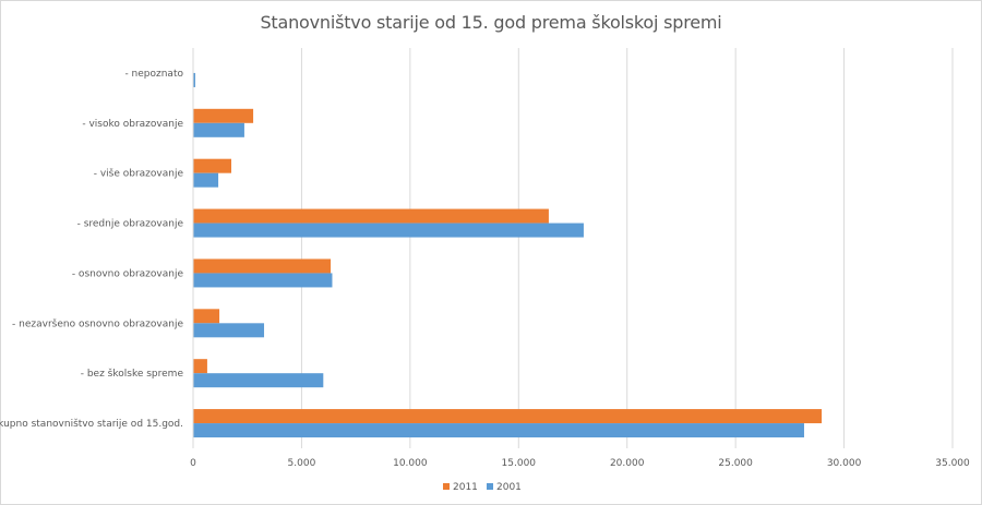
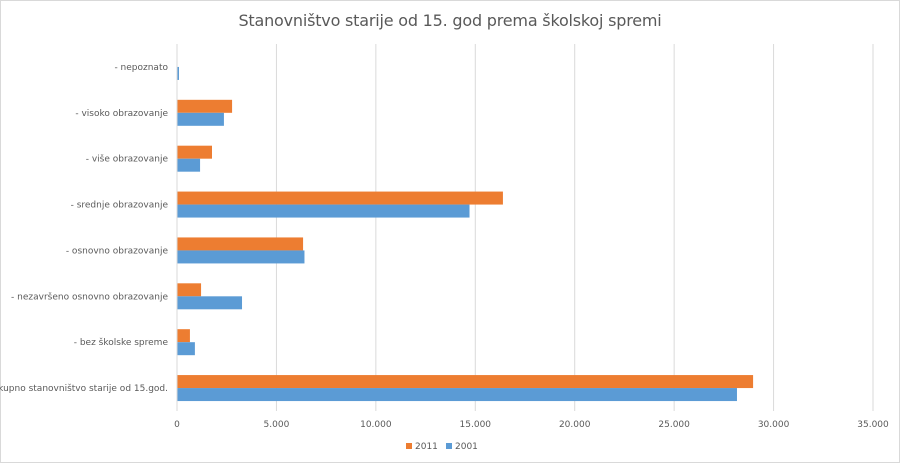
2001/- bez školske spreme: 6000 -> 900
2001/- srednje obrazovanje: 18000 -> 14700
